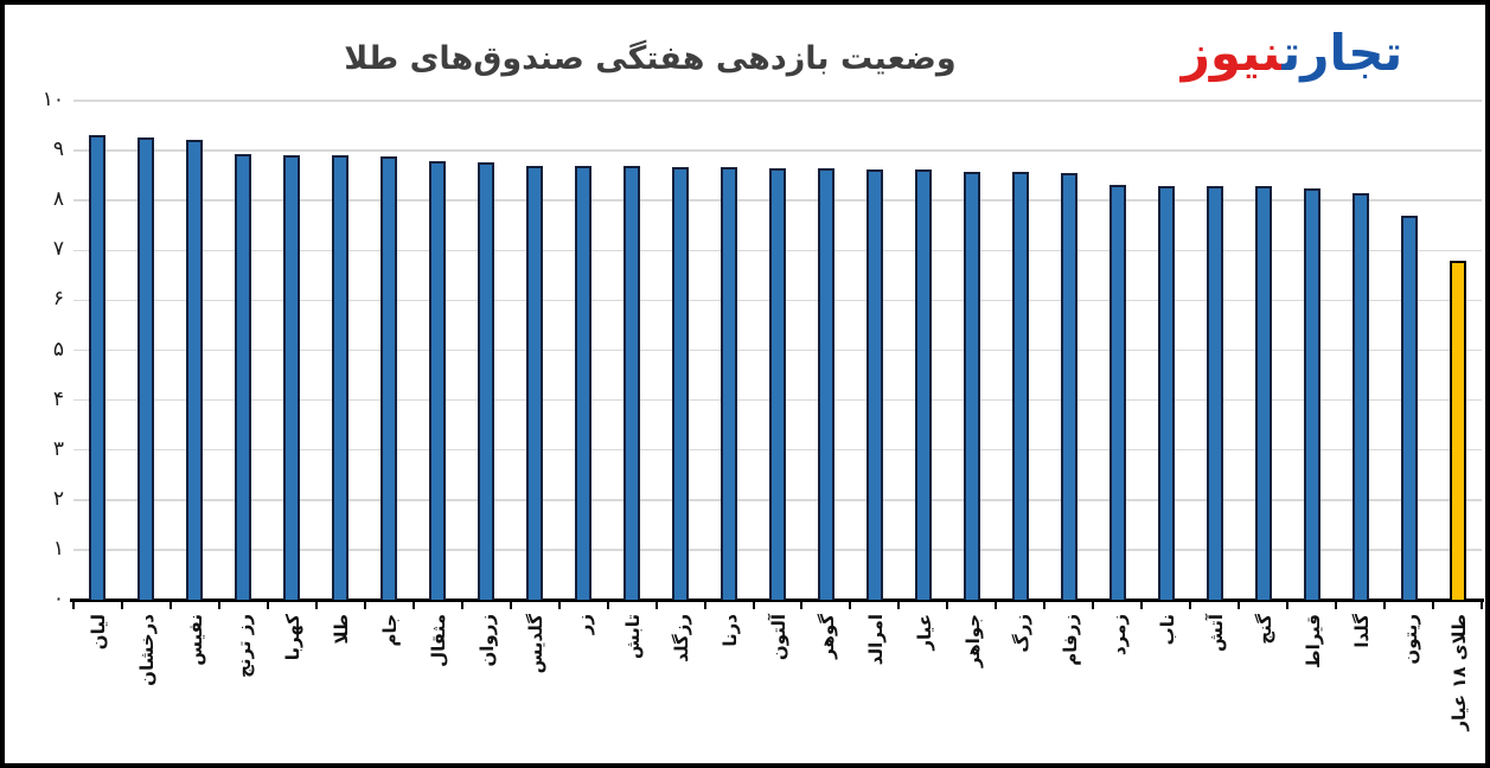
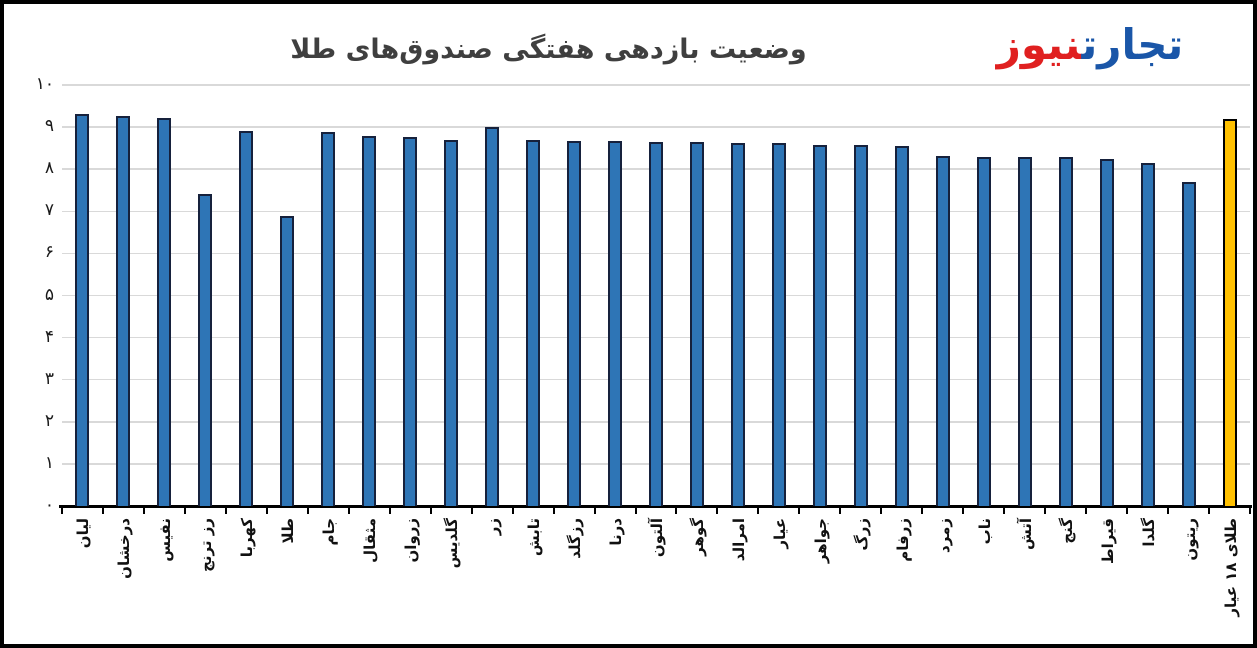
رز ترنج: 8.9 -> 7.4
طلا: 8.9 -> 6.9
زر: 8.7 -> 9.0
طلای ۱۸ عیار: 6.8 -> 9.2
